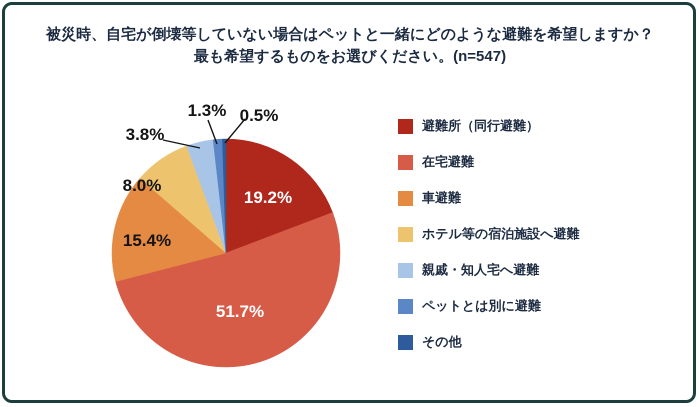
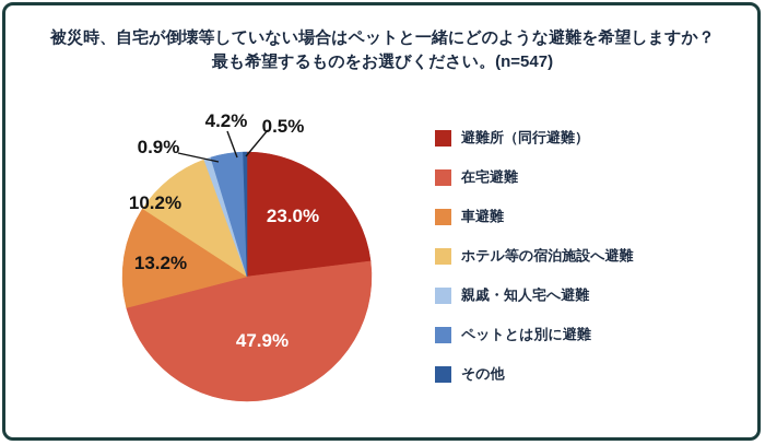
避難所（同行避難）: 19.2% -> 23.0%
在宅避難: 51.7% -> 47.9%
車避難: 15.4% -> 13.2%
ホテル等の宿泊施設へ避難: 8.0% -> 10.2%
親戚・知人宅へ避難: 3.8% -> 0.9%
ペットとは別に避難: 1.3% -> 4.2%
